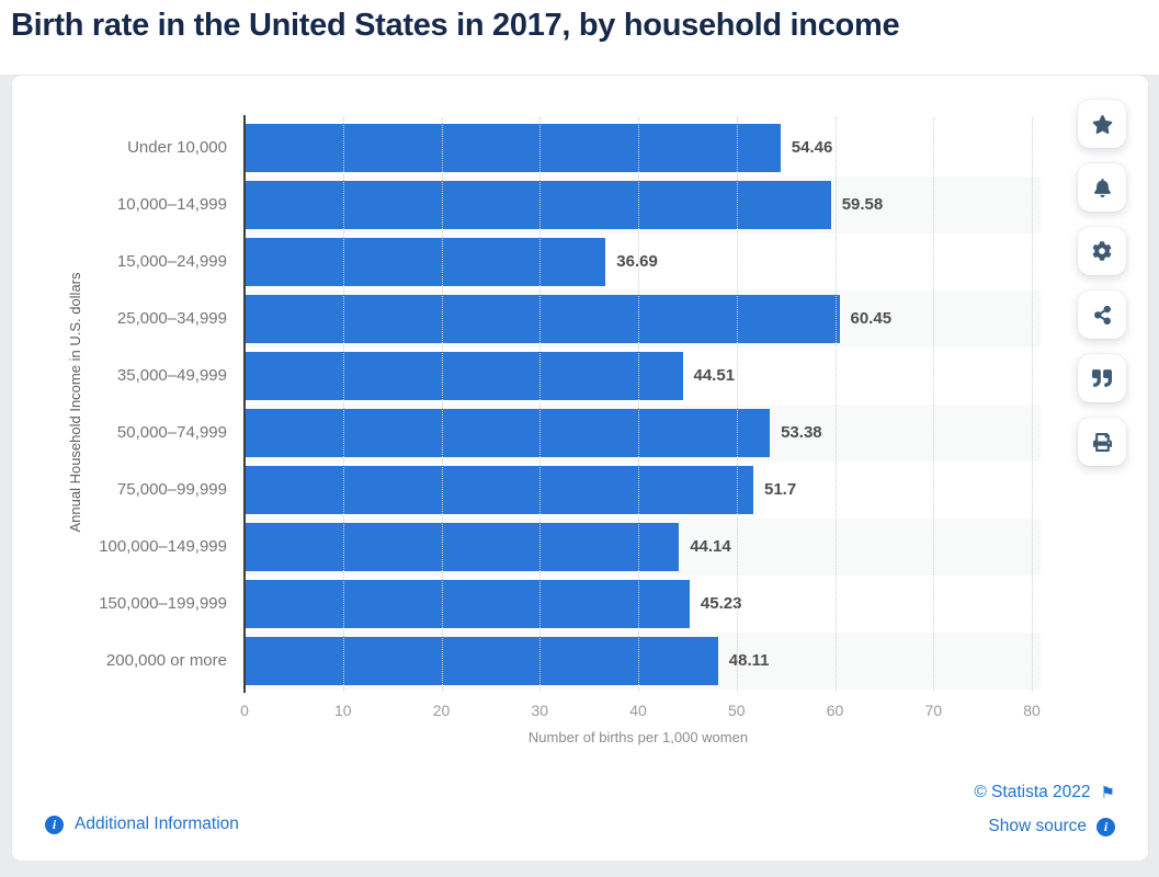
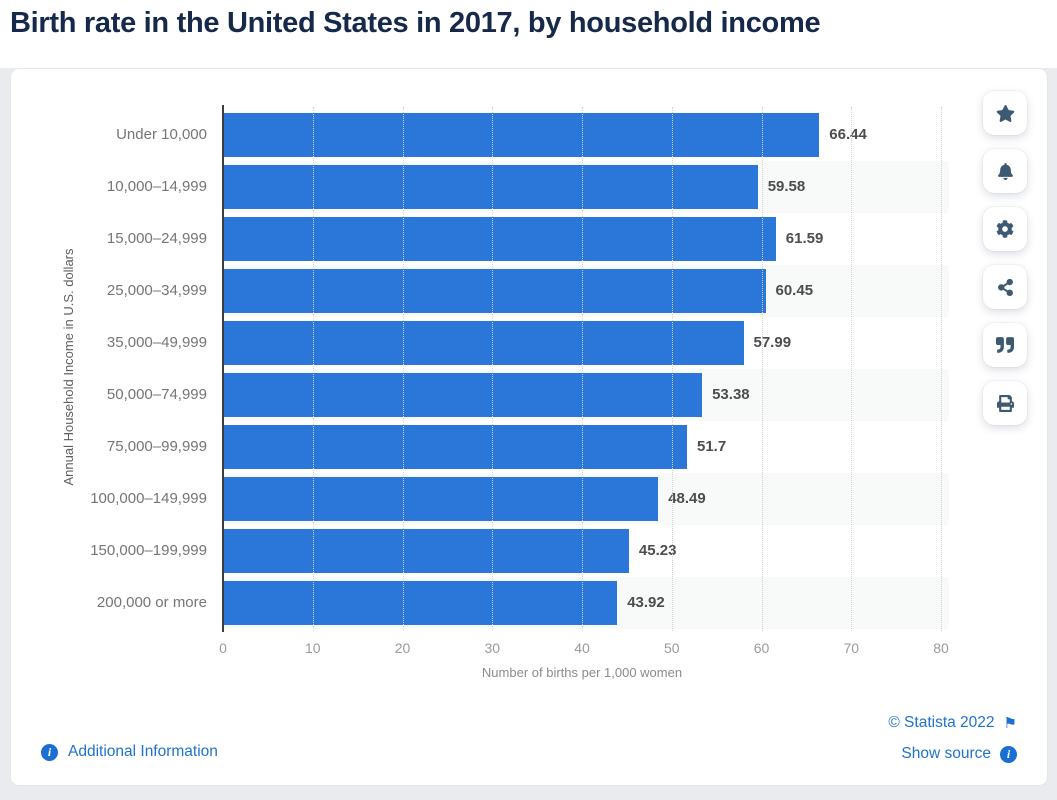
Under 10,000: 54.46 -> 66.44
15,000–24,999: 36.69 -> 61.59
35,000–49,999: 44.51 -> 57.99
100,000–149,999: 44.14 -> 48.49
200,000 or more: 48.11 -> 43.92
